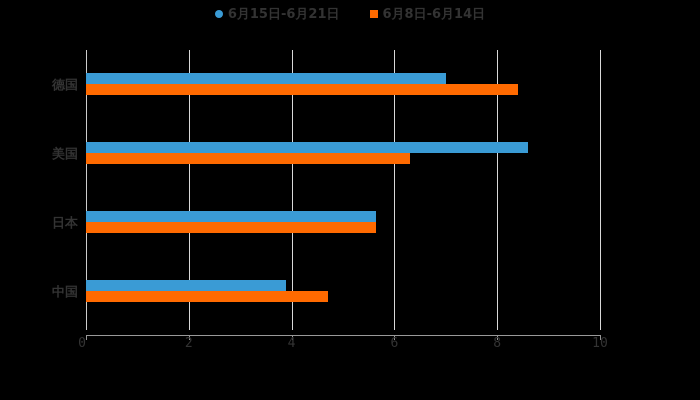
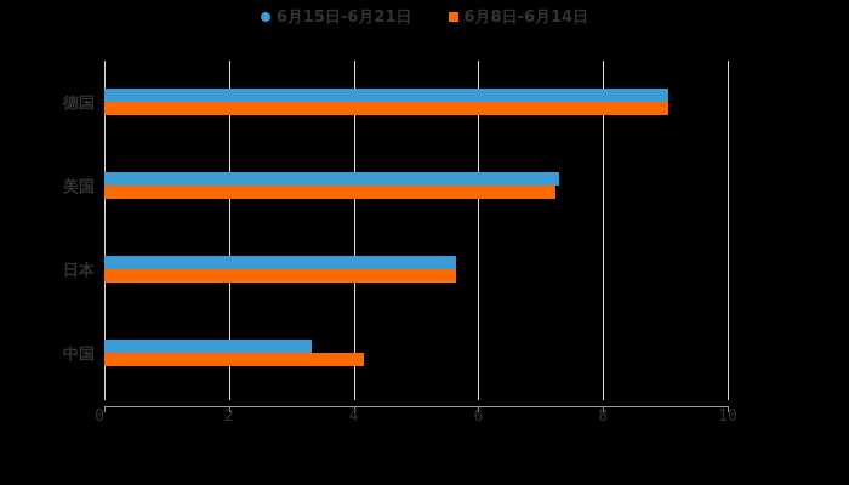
6月15日-6月21日/德国: 7.0 -> 9.1
6月8日-6月14日/德国: 8.4 -> 9.1
6月15日-6月21日/美国: 8.6 -> 7.3
6月8日-6月14日/美国: 6.3 -> 7.2
6月15日-6月21日/中国: 3.9 -> 3.3
6月8日-6月14日/中国: 4.7 -> 4.2
